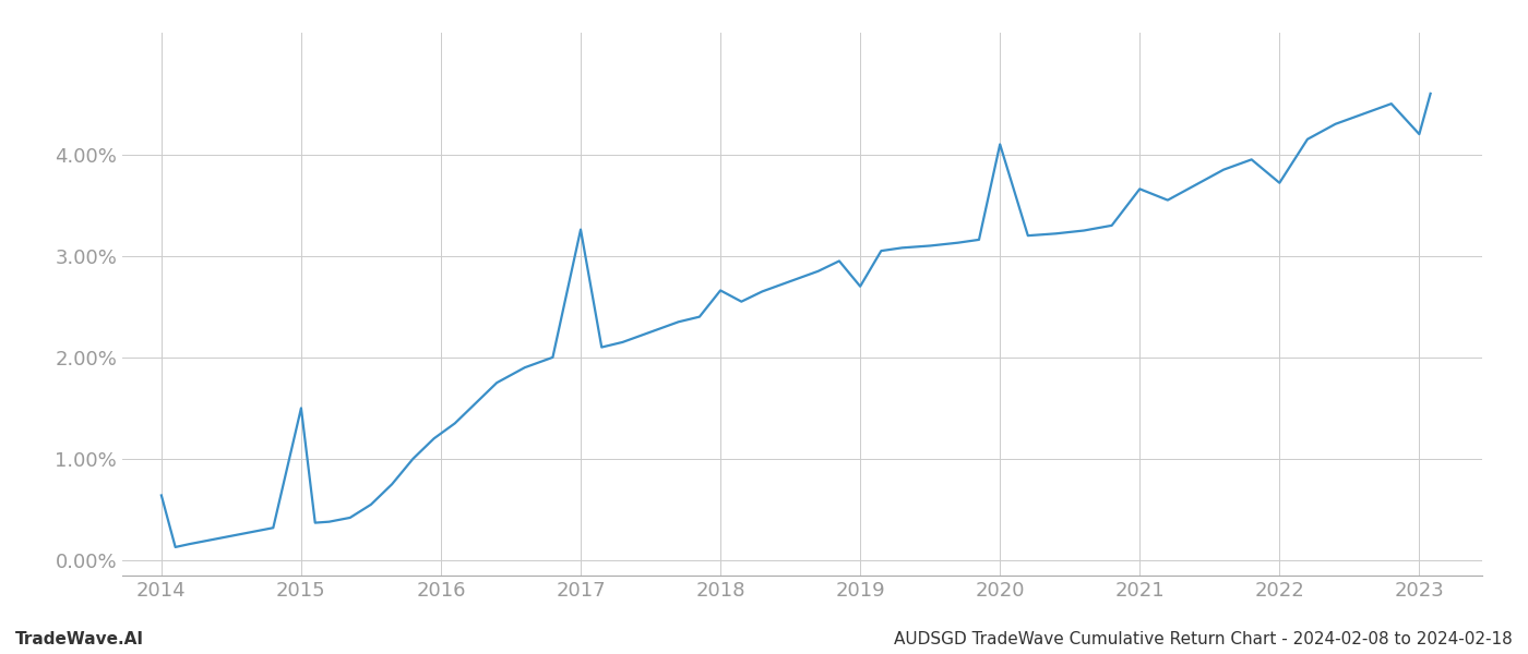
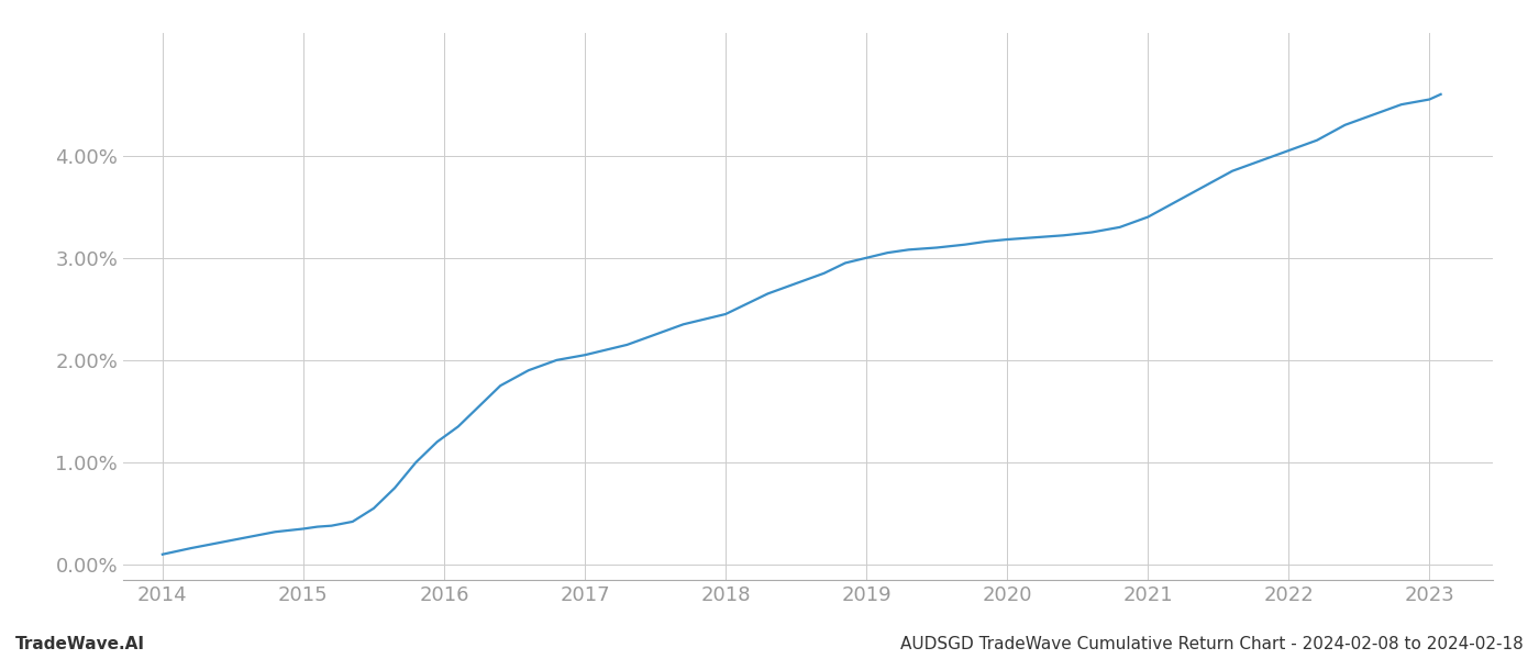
2014: 0.64% -> 0.10%
2015: 1.50% -> 0.35%
2017: 3.26% -> 2.05%
2018: 2.66% -> 2.45%
2019: 2.70% -> 3.00%
2020: 4.10% -> 3.18%
2021: 3.66% -> 3.40%
2022: 3.72% -> 4.05%
2023: 4.20% -> 4.55%
